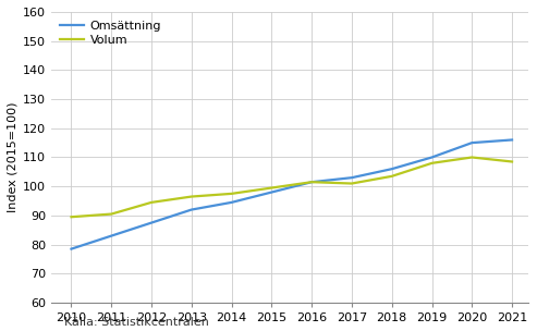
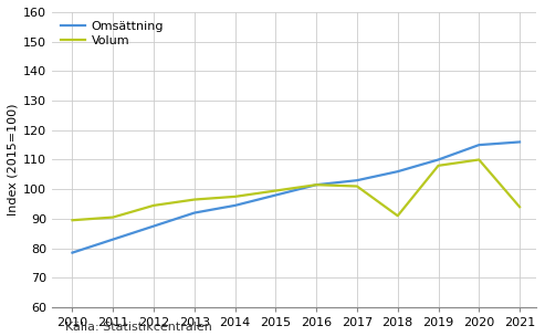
Volum/2018: 103.5 -> 91.0
Volum/2021: 108.5 -> 94.0
